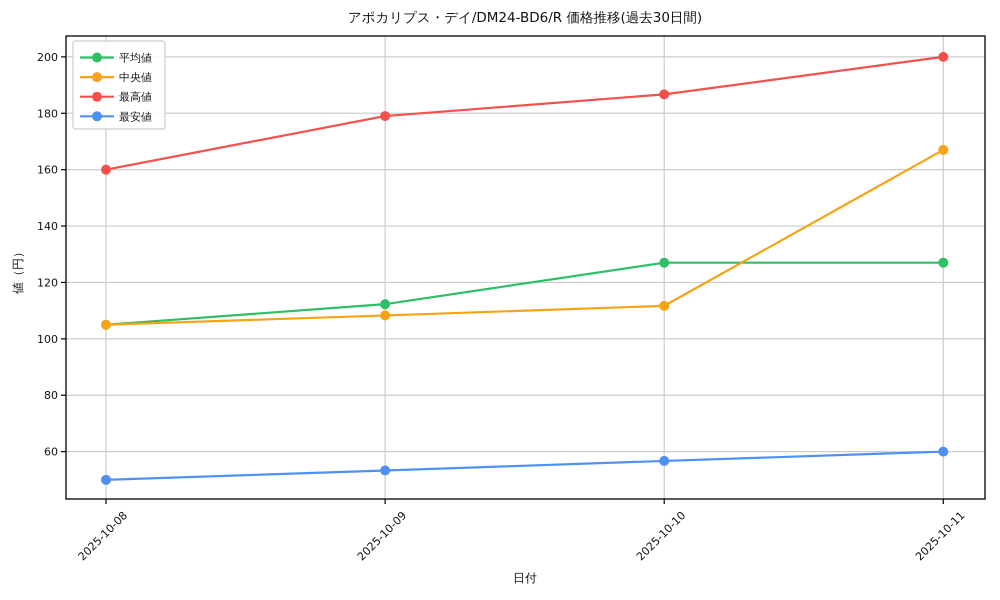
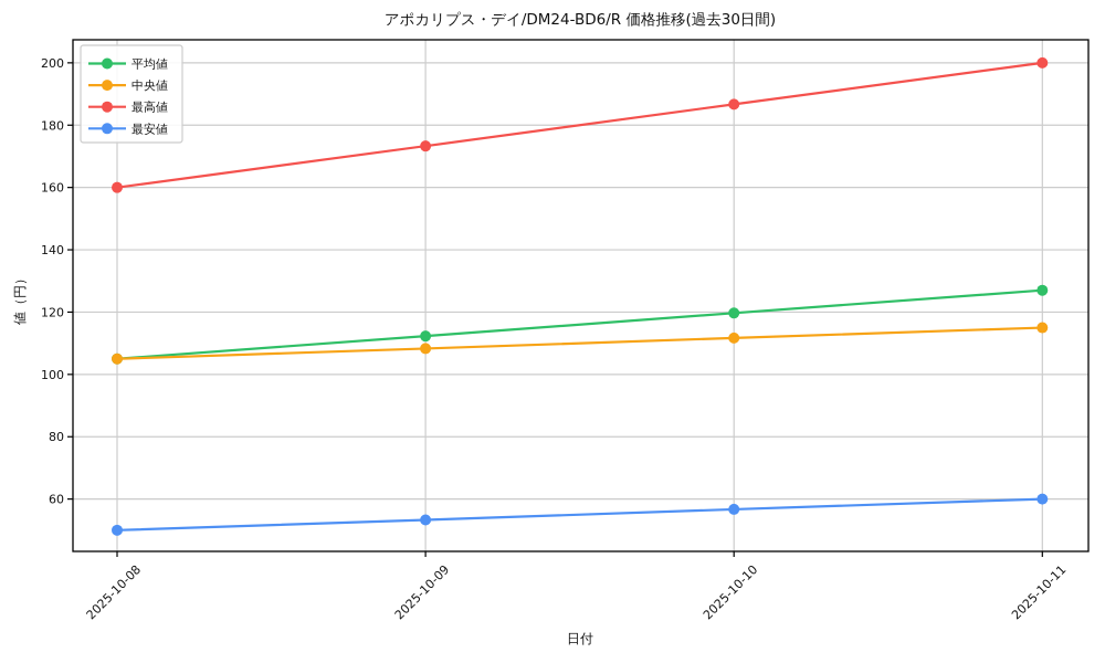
最高値/2025-10-09: 179 -> 173
平均値/2025-10-10: 127 -> 120
中央値/2025-10-11: 167 -> 115
